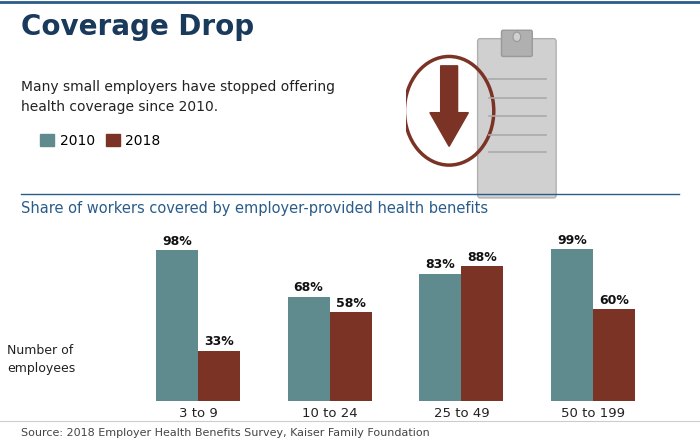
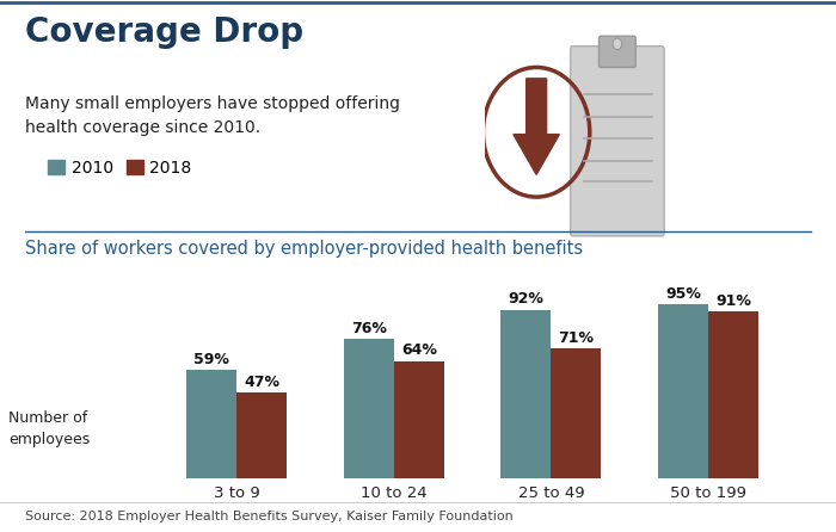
2010/3 to 9: 98% -> 59%
2018/3 to 9: 33% -> 47%
2010/10 to 24: 68% -> 76%
2018/10 to 24: 58% -> 64%
2010/25 to 49: 83% -> 92%
2018/25 to 49: 88% -> 71%
2010/50 to 199: 99% -> 95%
2018/50 to 199: 60% -> 91%
